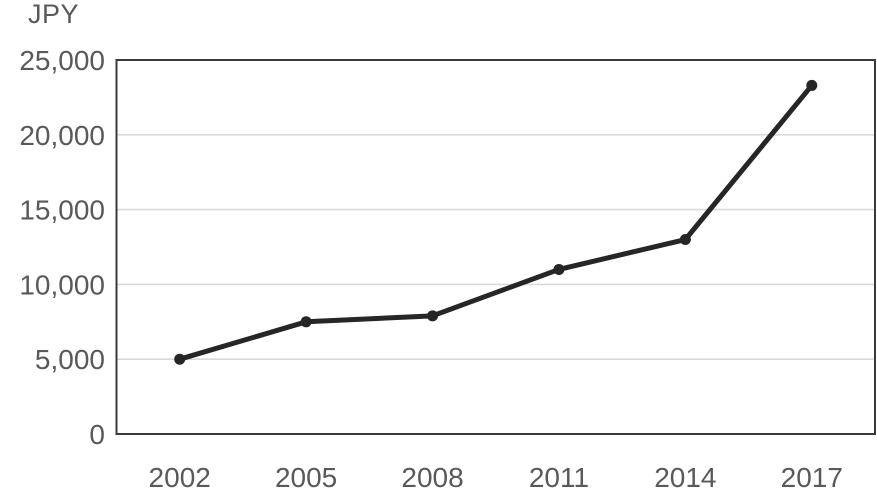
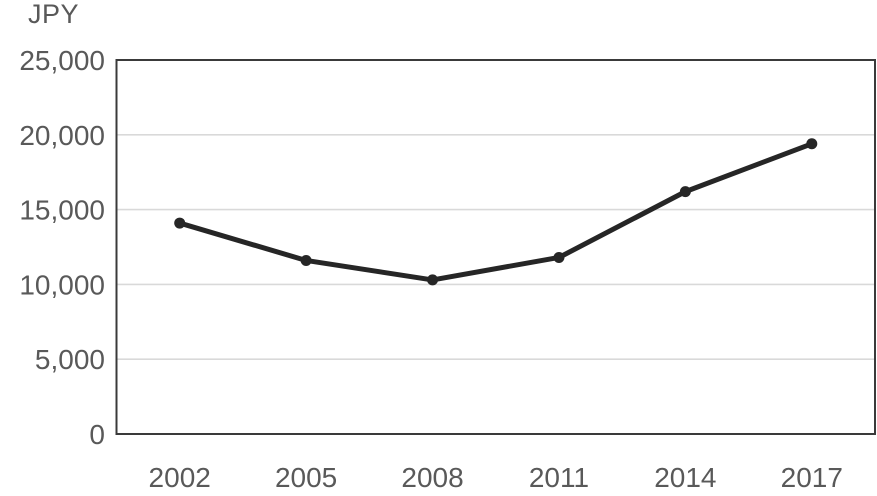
2002: 5000 -> 14100
2005: 7500 -> 11600
2008: 7900 -> 10300
2011: 11000 -> 11800
2014: 13000 -> 16200
2017: 23300 -> 19400
